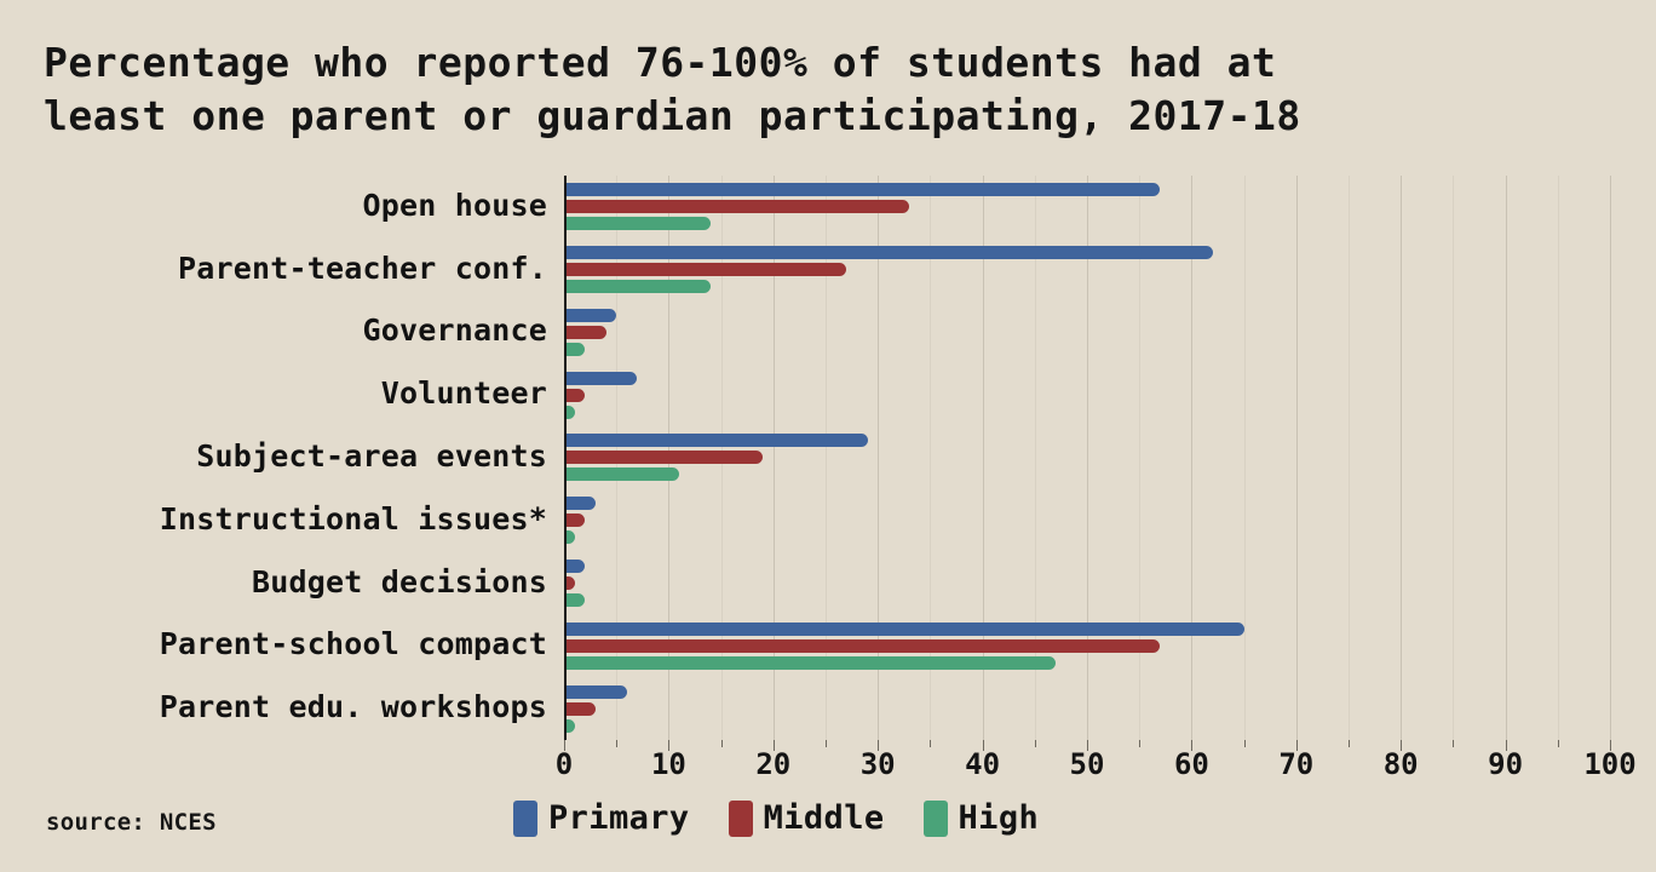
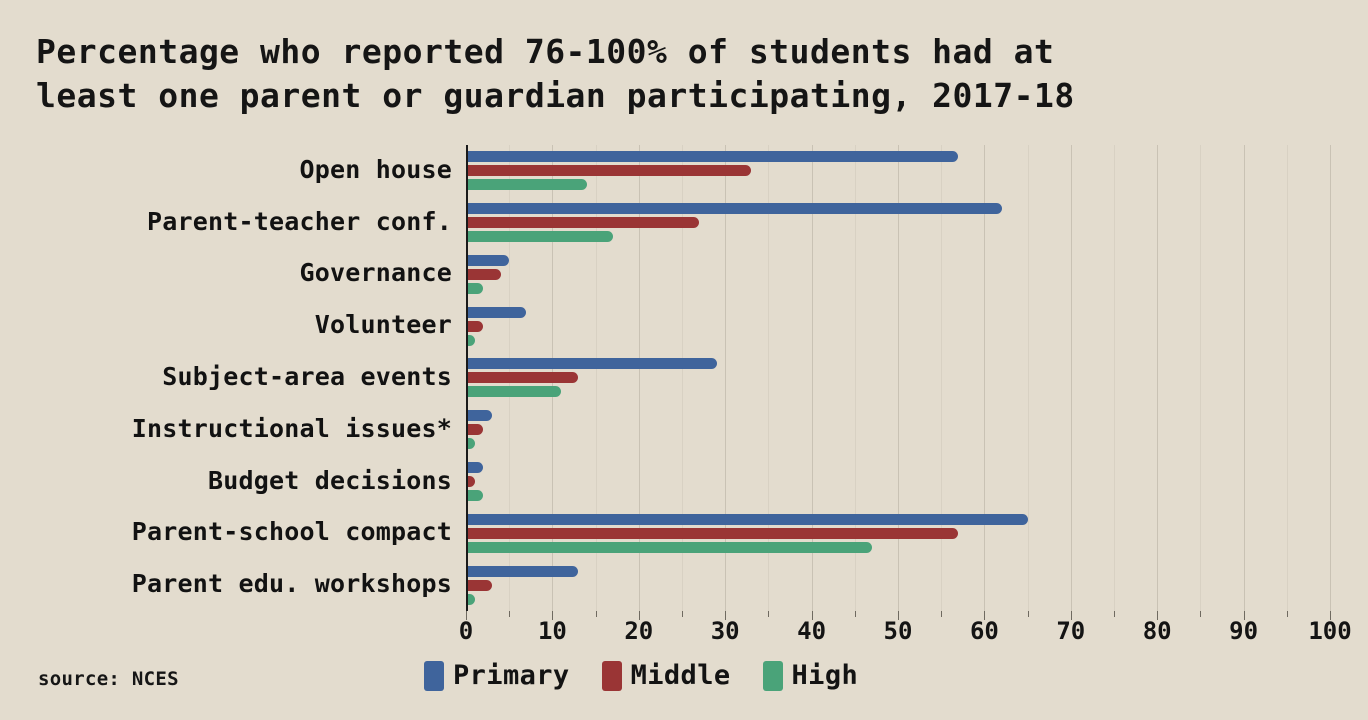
High/Parent-teacher conf.: 14 -> 17
Middle/Subject-area events: 19 -> 13
Primary/Parent edu. workshops: 6 -> 13
